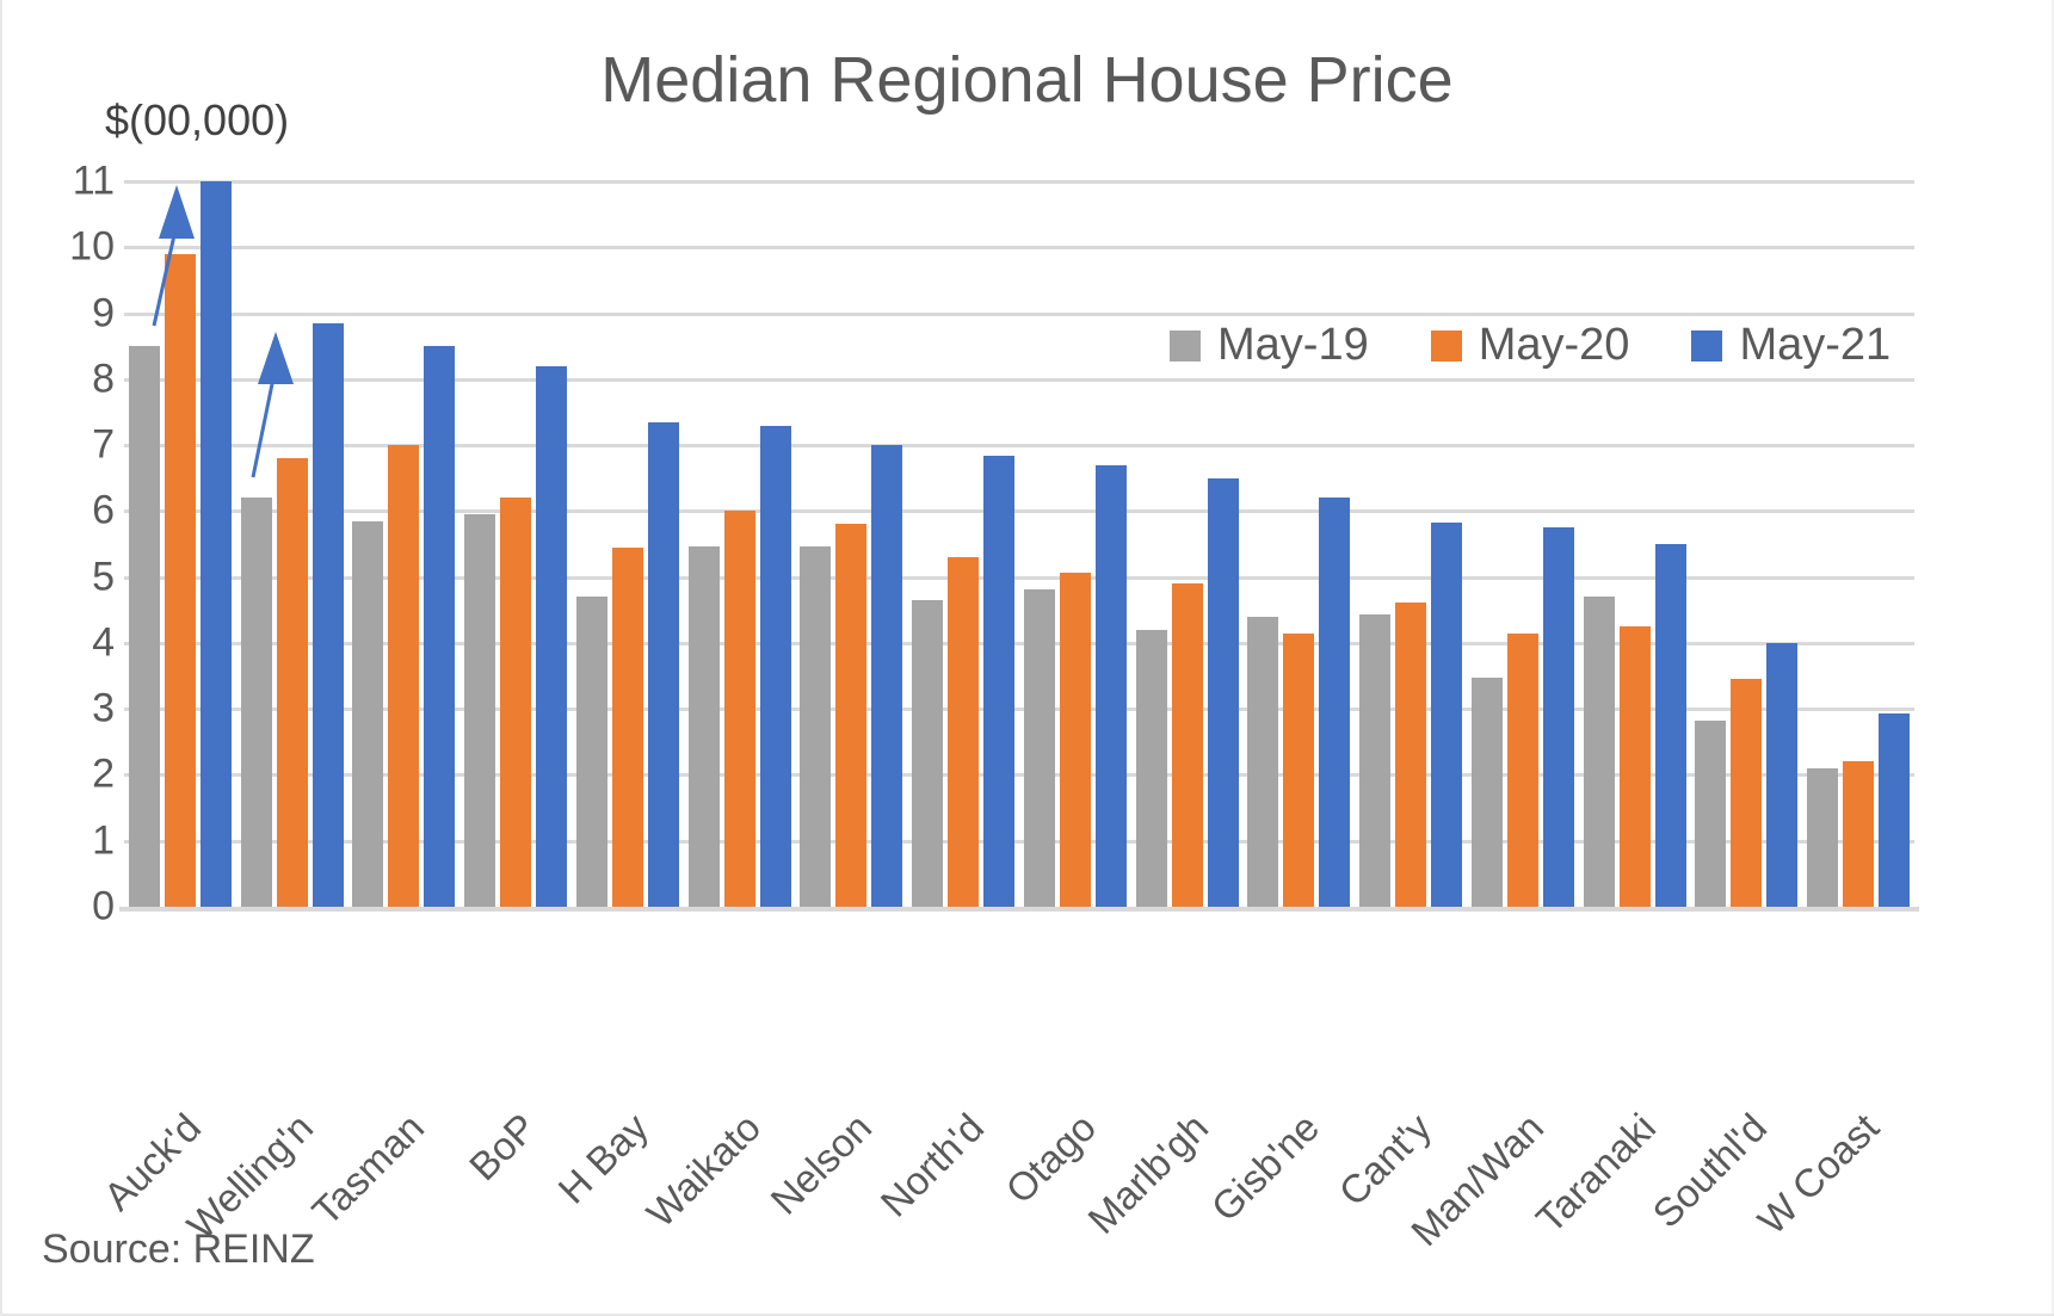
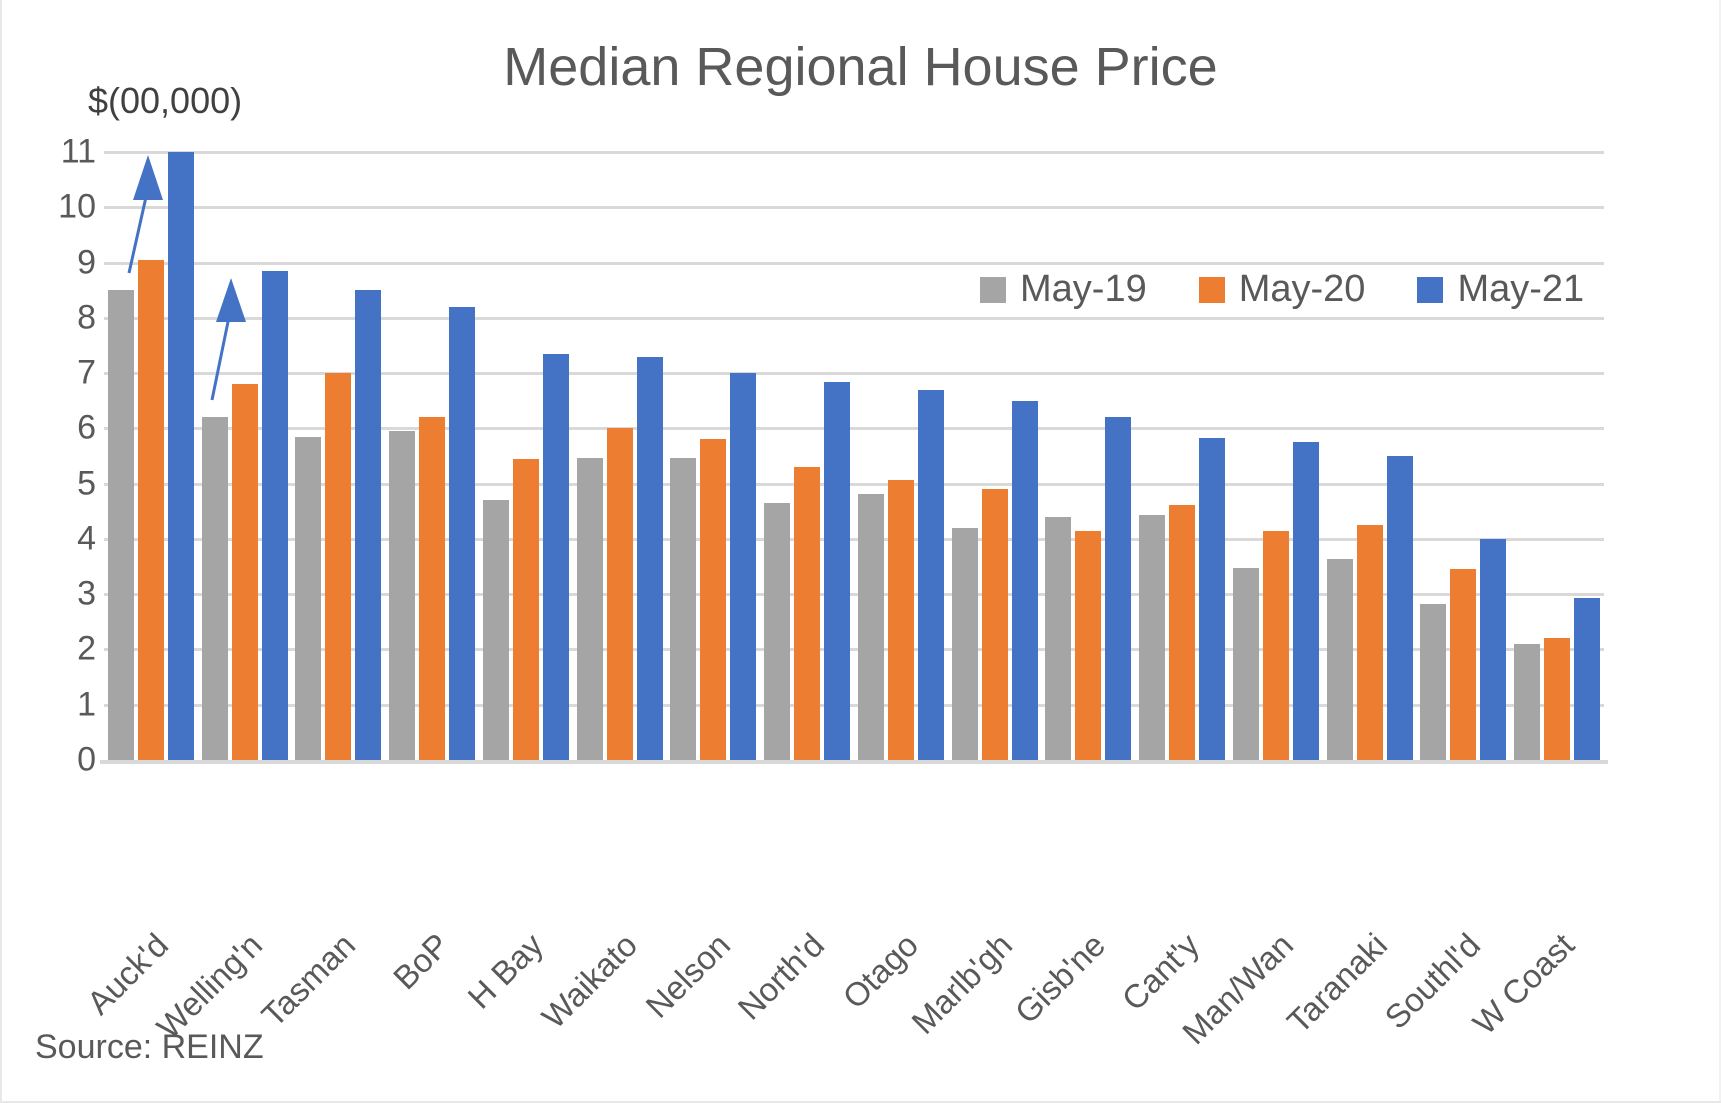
May-20/Auck'd: 9.9 -> 9.1
May-19/Taranaki: 4.7 -> 3.6
